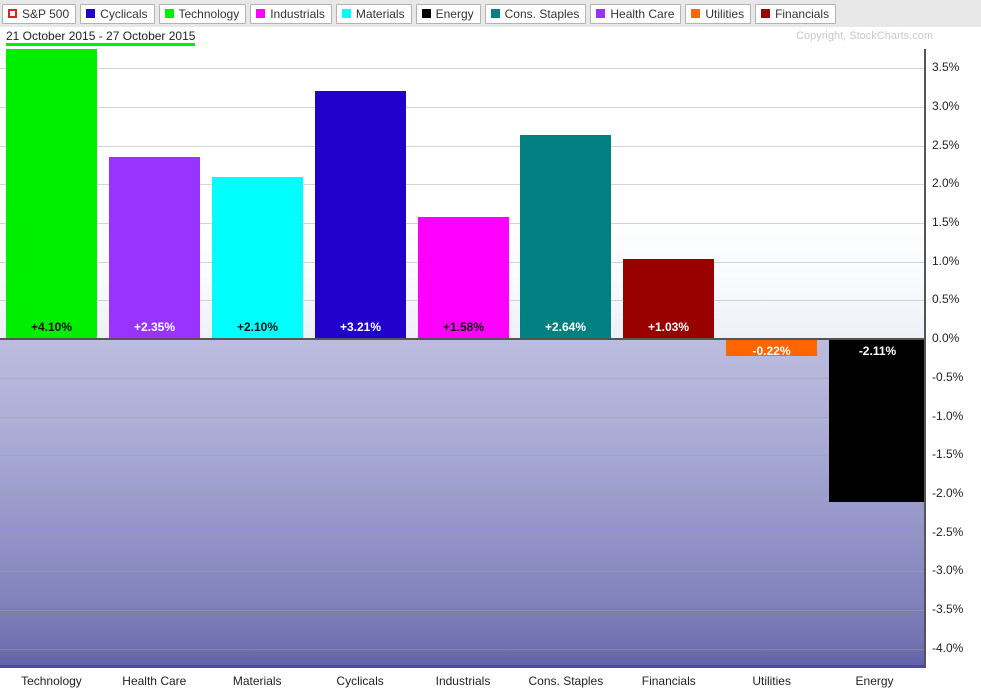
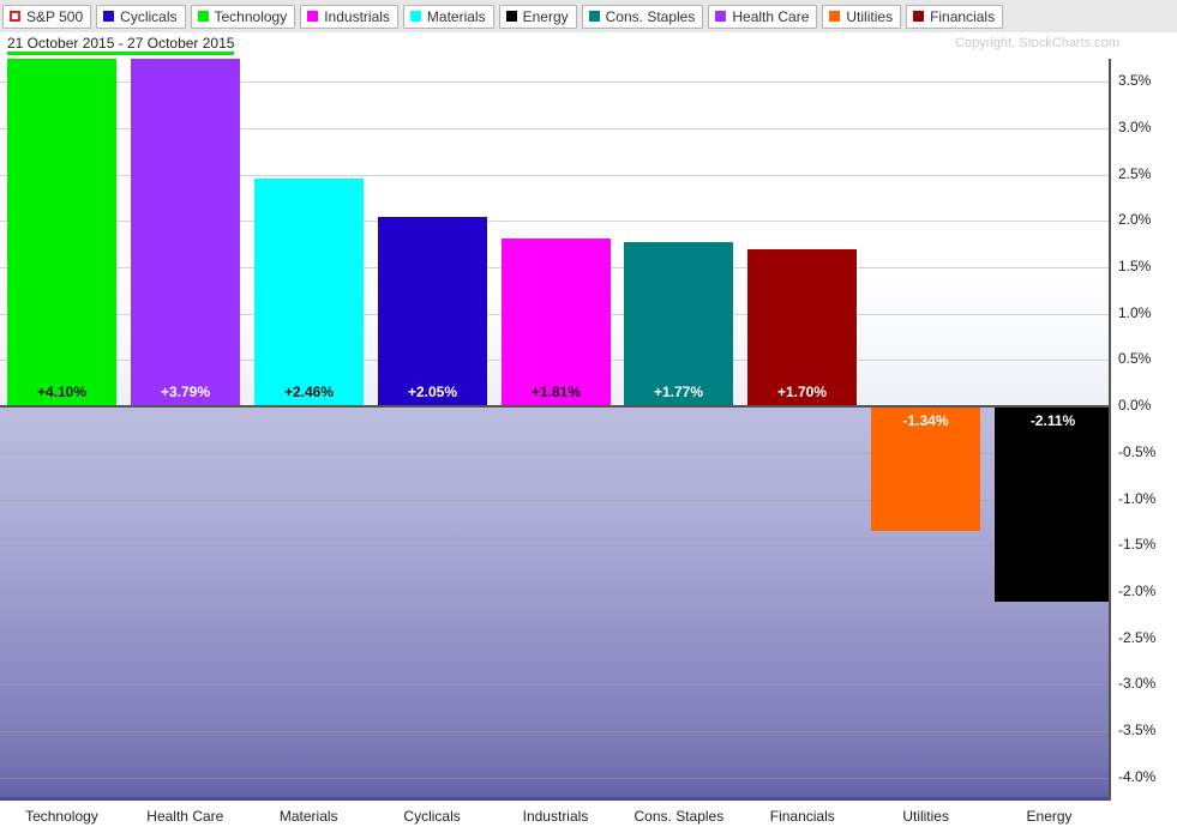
Health Care: +2.35% -> +3.79%
Materials: +2.10% -> +2.46%
Cyclicals: +3.21% -> +2.05%
Industrials: +1.58% -> +1.81%
Cons. Staples: +2.64% -> +1.77%
Financials: +1.03% -> +1.70%
Utilities: -0.22% -> -1.34%
